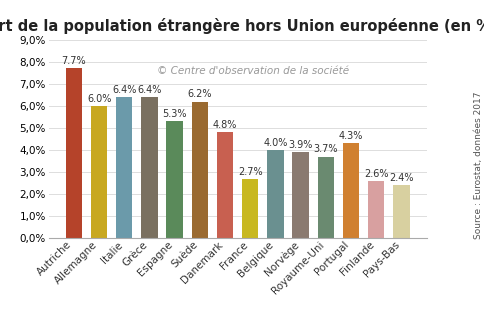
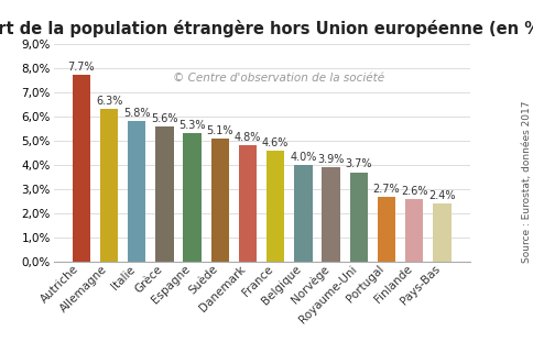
Allemagne: 6.0% -> 6.3%
Italie: 6.4% -> 5.8%
Grèce: 6.4% -> 5.6%
Suède: 6.2% -> 5.1%
France: 2.7% -> 4.6%
Portugal: 4.3% -> 2.7%
